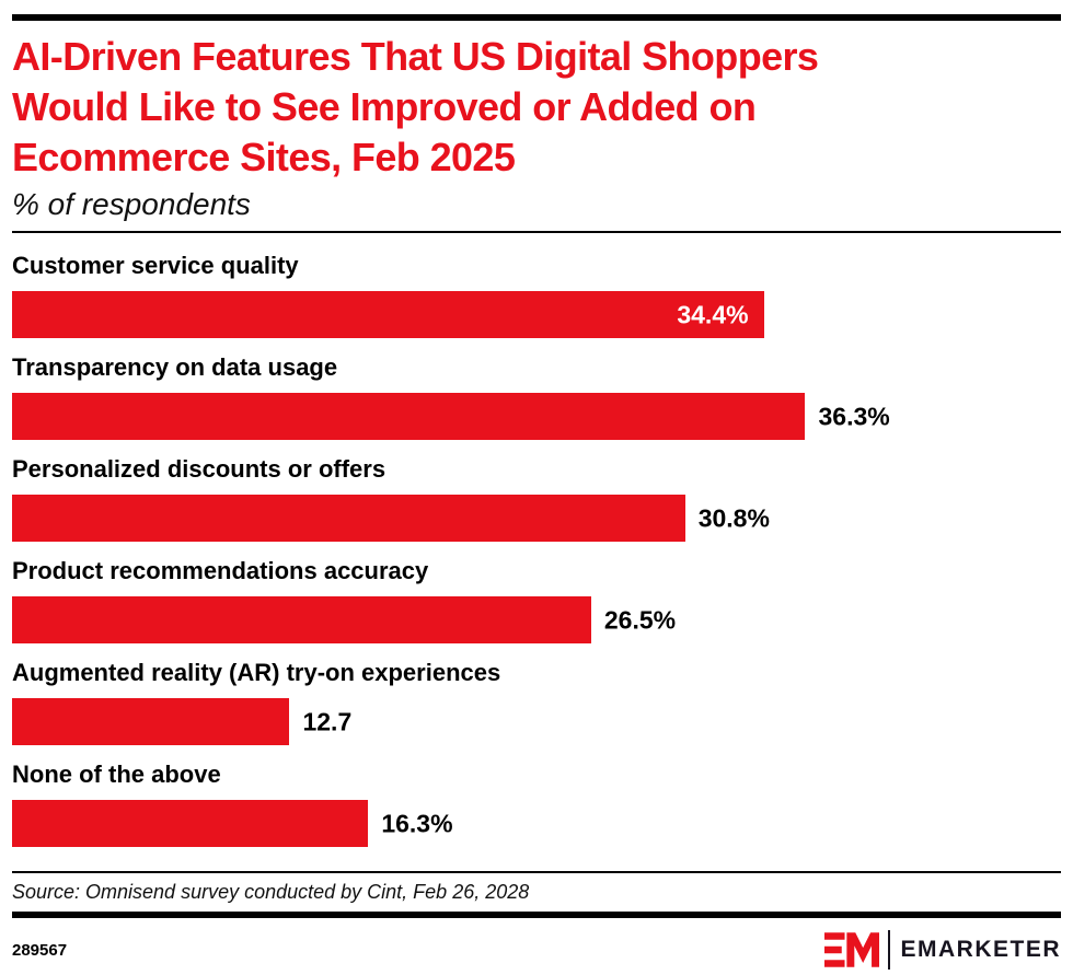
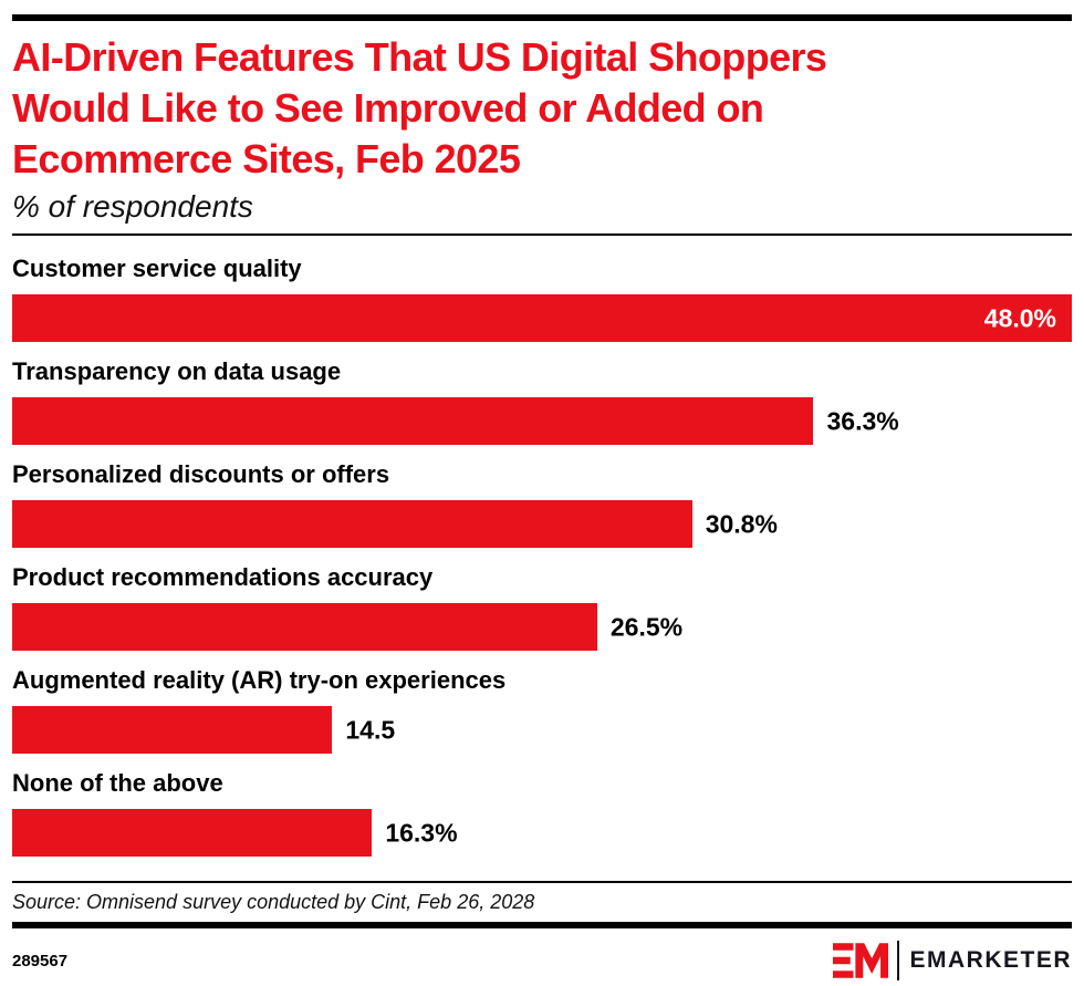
Customer service quality: 34.4% -> 48.0%
Augmented reality (AR) try-on experiences: 12.7 -> 14.5
